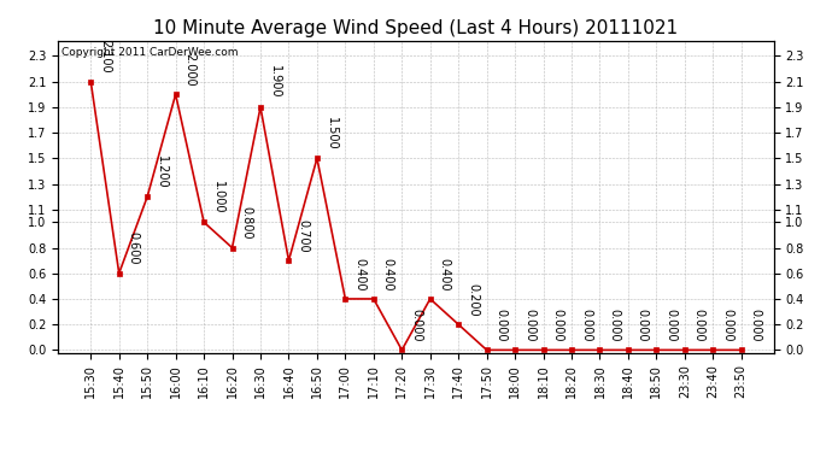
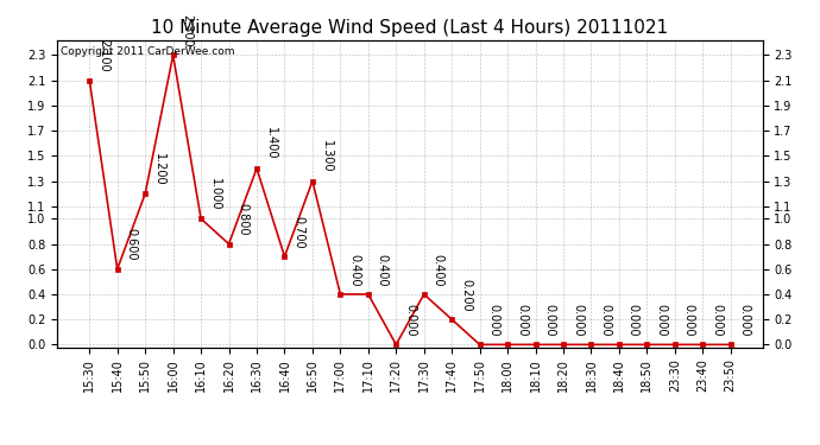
16:00: 2.0 -> 2.3
16:30: 1.900 -> 1.400
16:50: 1.500 -> 1.300
